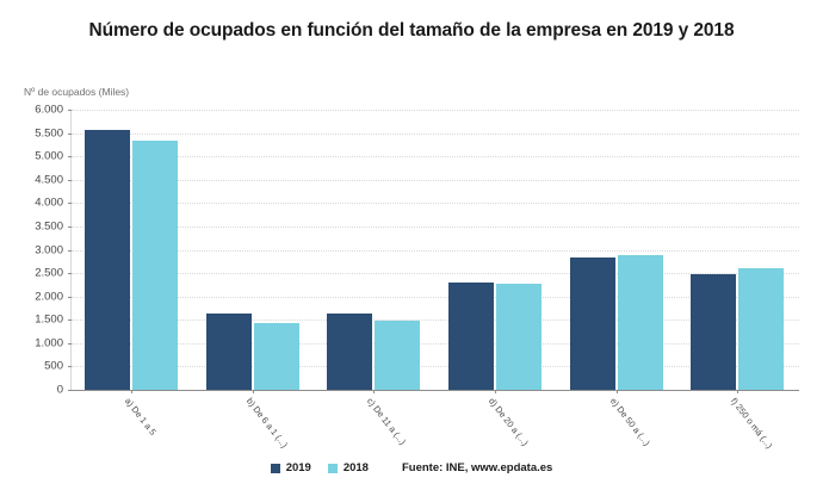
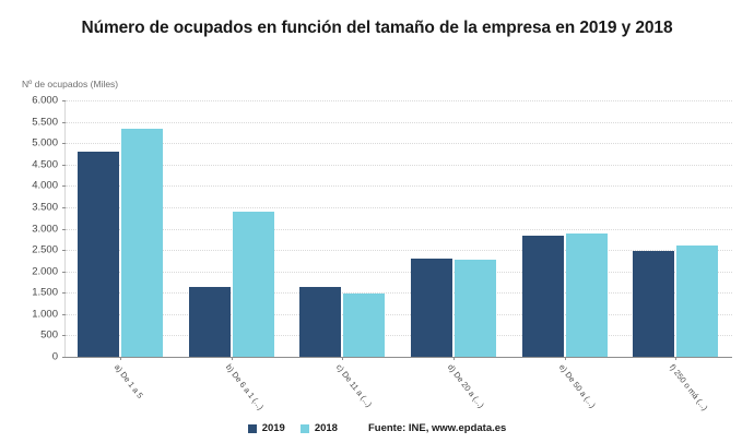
2019/a) De 1 a 5: 5600 -> 4800
2018/b) De 6 a 1 (...): 1400 -> 3400
